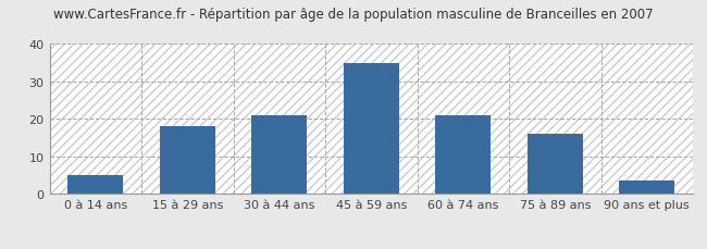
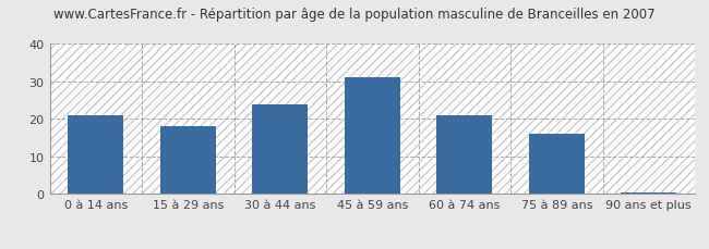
0 à 14 ans: 5.0 -> 21.0
30 à 44 ans: 21.0 -> 24.0
45 à 59 ans: 35.0 -> 31.0
90 ans et plus: 3.5 -> 0.5
